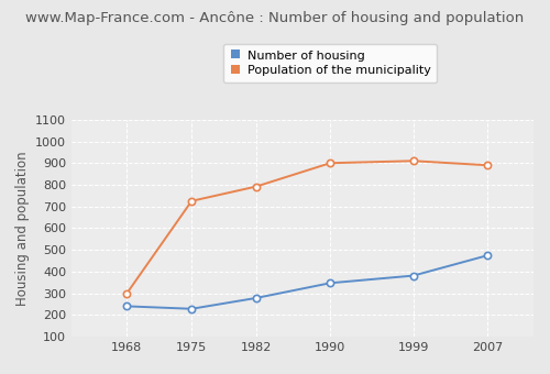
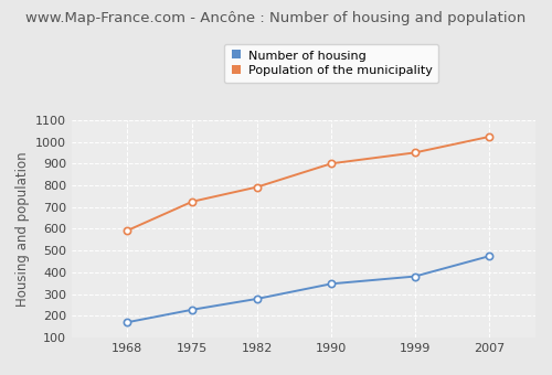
Number of housing/1968: 240 -> 170
Population of the municipality/1968: 300 -> 590
Population of the municipality/1999: 910 -> 950
Population of the municipality/2007: 890 -> 1020
